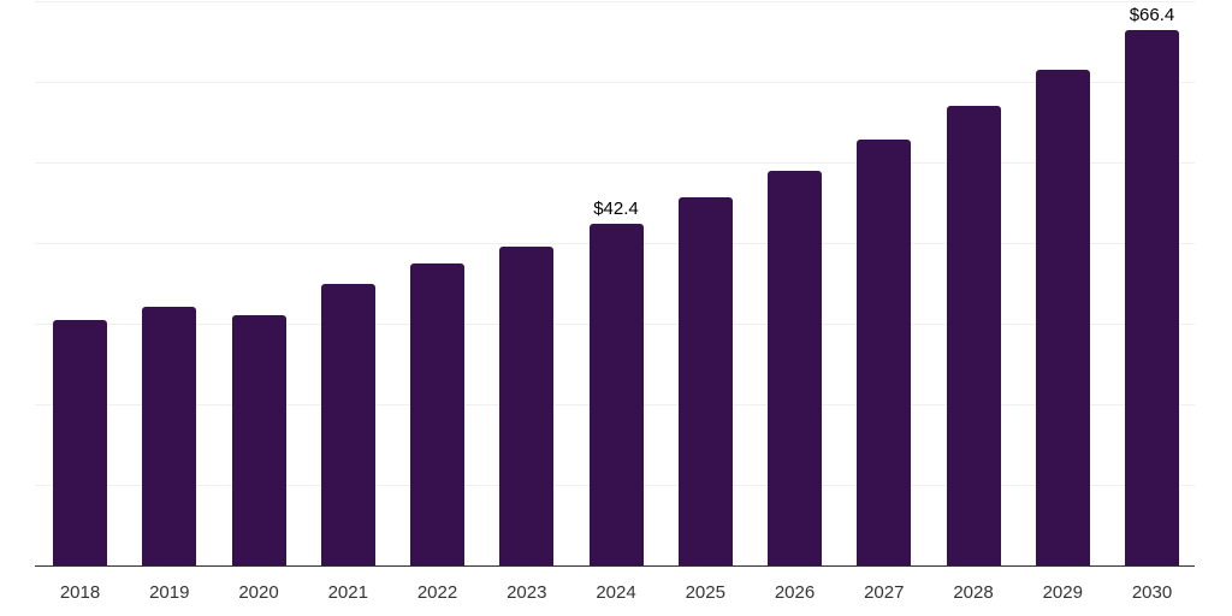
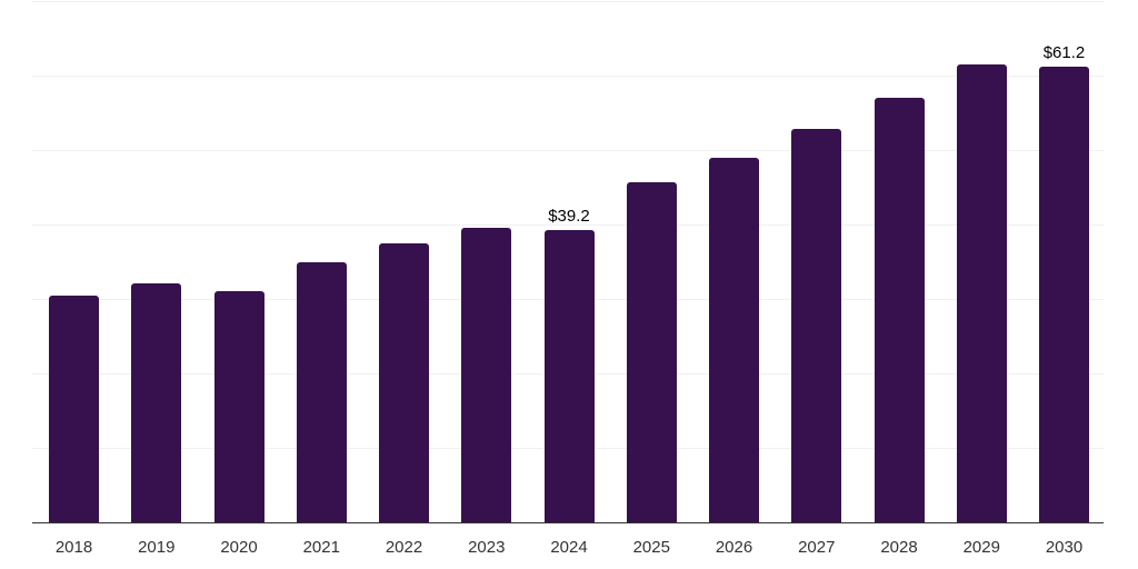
2024: $42.4 -> $39.2
2030: $66.4 -> $61.2
